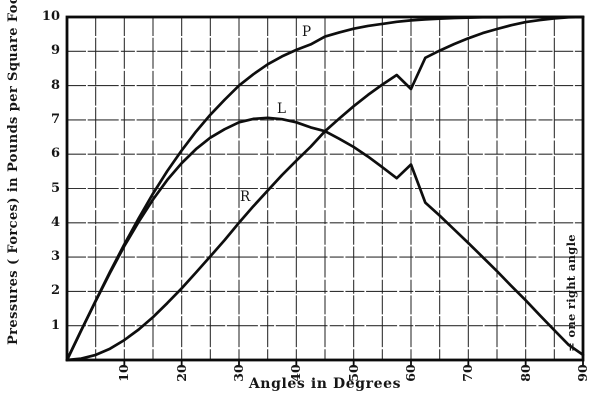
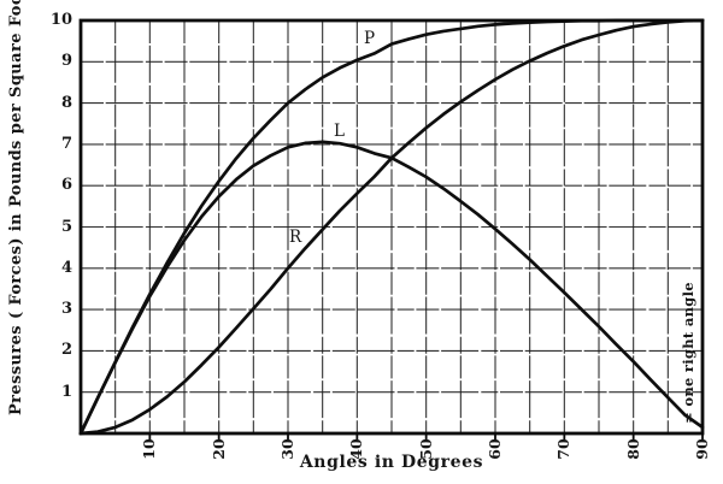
L/60: 5.7 -> 5.0
R/60: 7.9 -> 8.6
